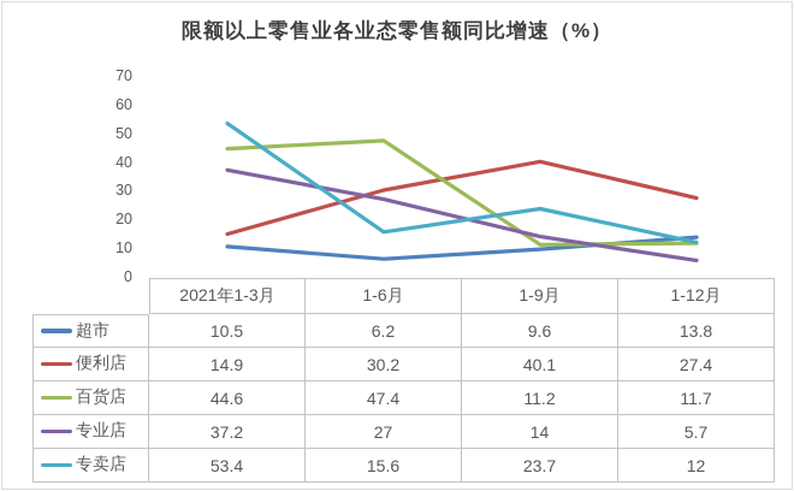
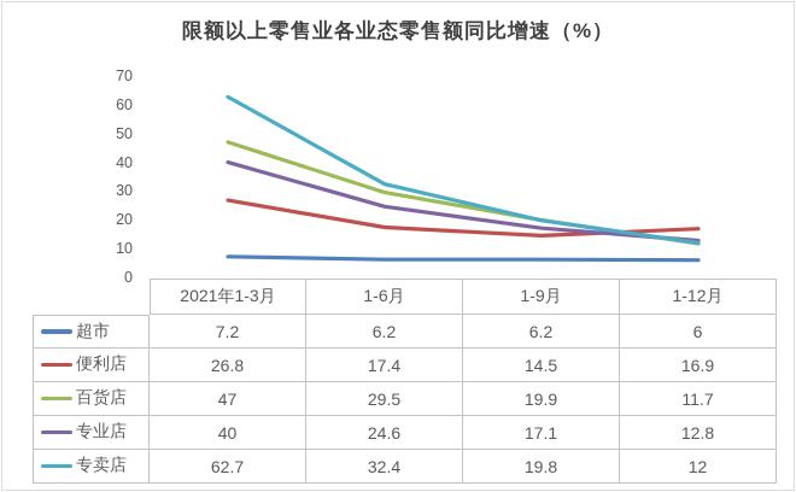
超市/2021年1-3月: 10.5 -> 7.2
便利店/2021年1-3月: 14.9 -> 26.8
百货店/2021年1-3月: 44.6 -> 47
专业店/2021年1-3月: 37.2 -> 40
专卖店/2021年1-3月: 53.4 -> 62.7
便利店/1-6月: 30.2 -> 17.4
百货店/1-6月: 47.4 -> 29.5
专业店/1-6月: 27 -> 24.6
专卖店/1-6月: 15.6 -> 32.4
超市/1-9月: 9.6 -> 6.2
便利店/1-9月: 40.1 -> 14.5
百货店/1-9月: 11.2 -> 19.9
专业店/1-9月: 14 -> 17.1
专卖店/1-9月: 23.7 -> 19.8
超市/1-12月: 13.8 -> 6
便利店/1-12月: 27.4 -> 16.9
专业店/1-12月: 5.7 -> 12.8
